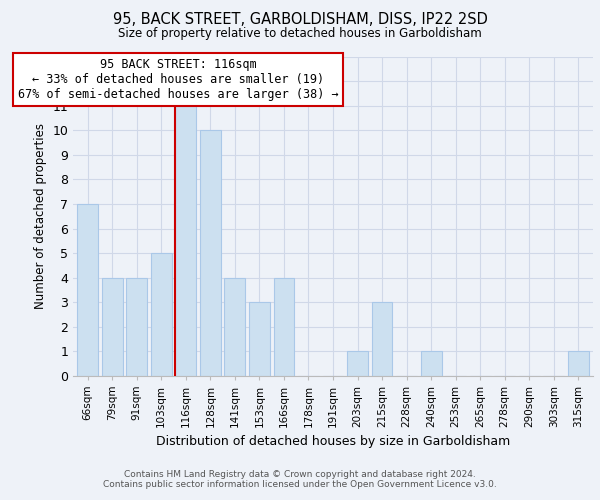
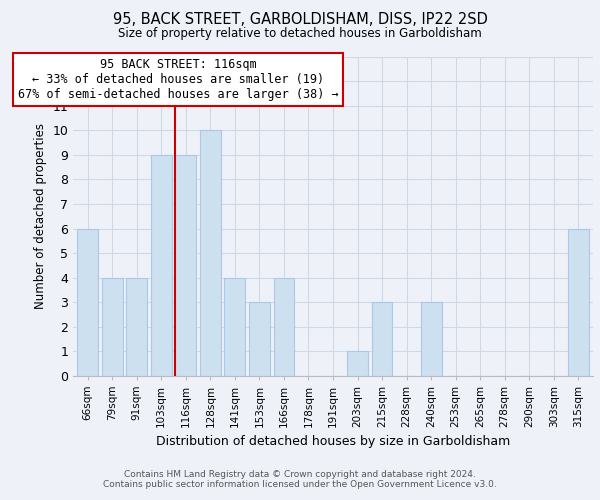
66sqm: 7 -> 6
103sqm: 5 -> 9
116sqm: 11 -> 9
240sqm: 1 -> 3
315sqm: 1 -> 6
